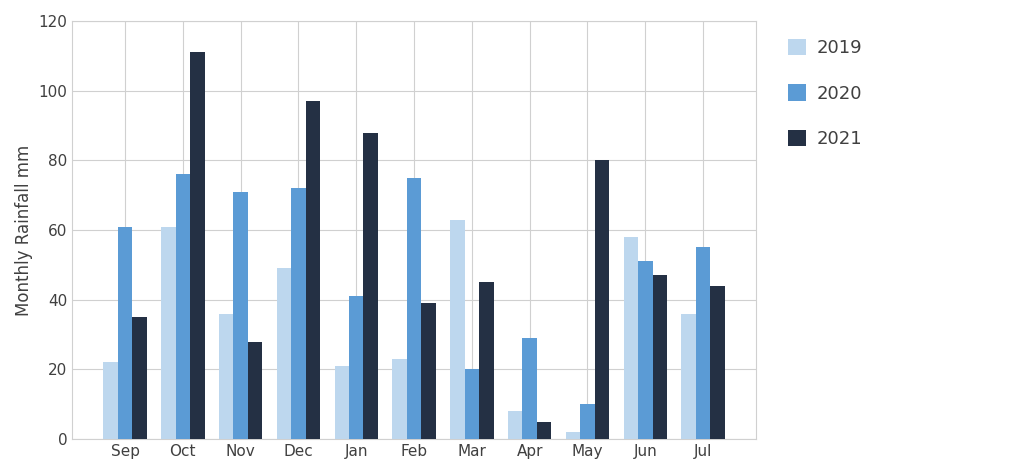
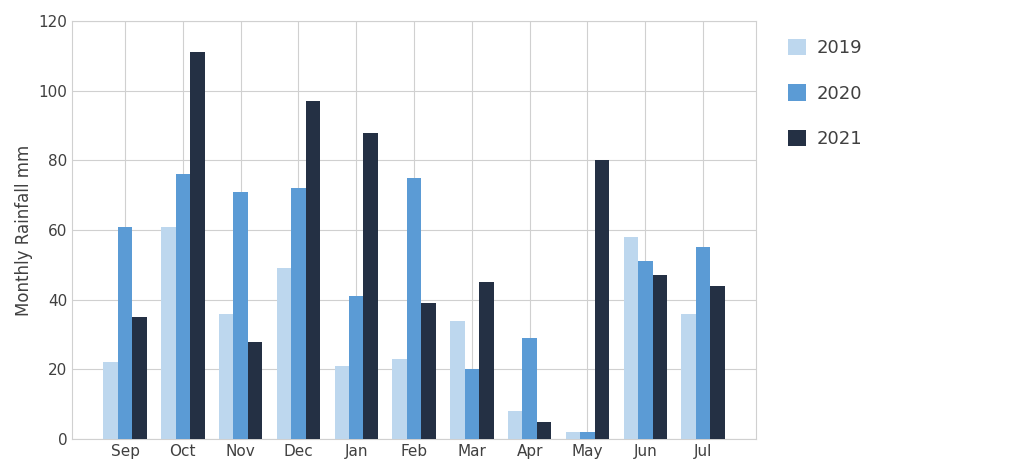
2019/Mar: 63 -> 34
2020/May: 10 -> 2
